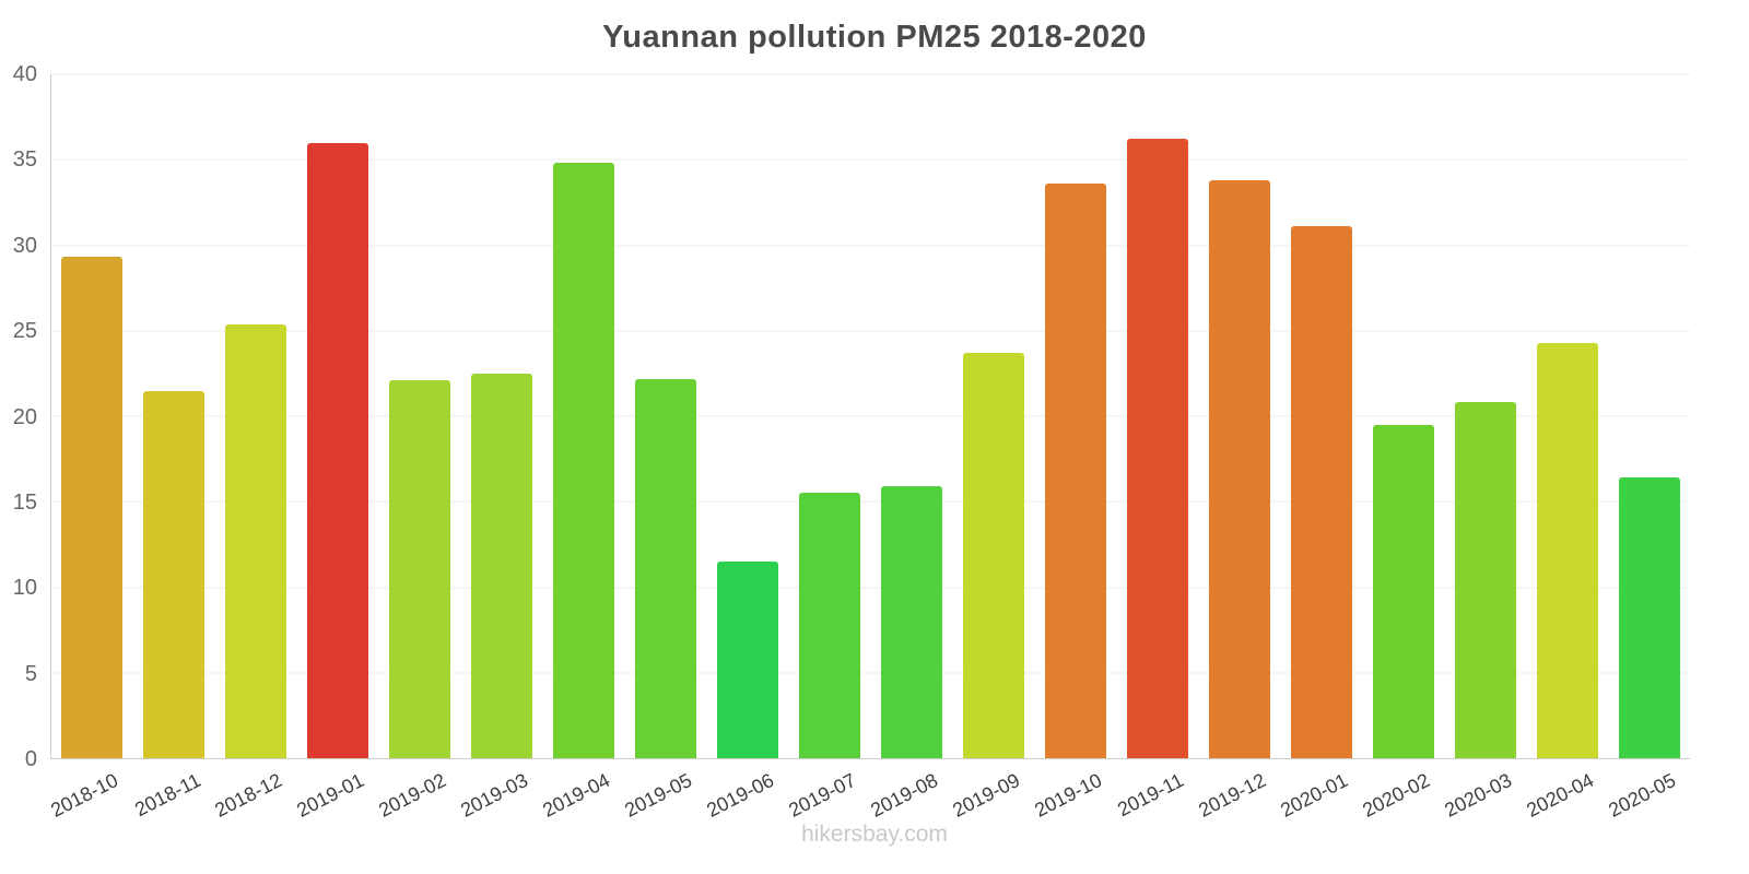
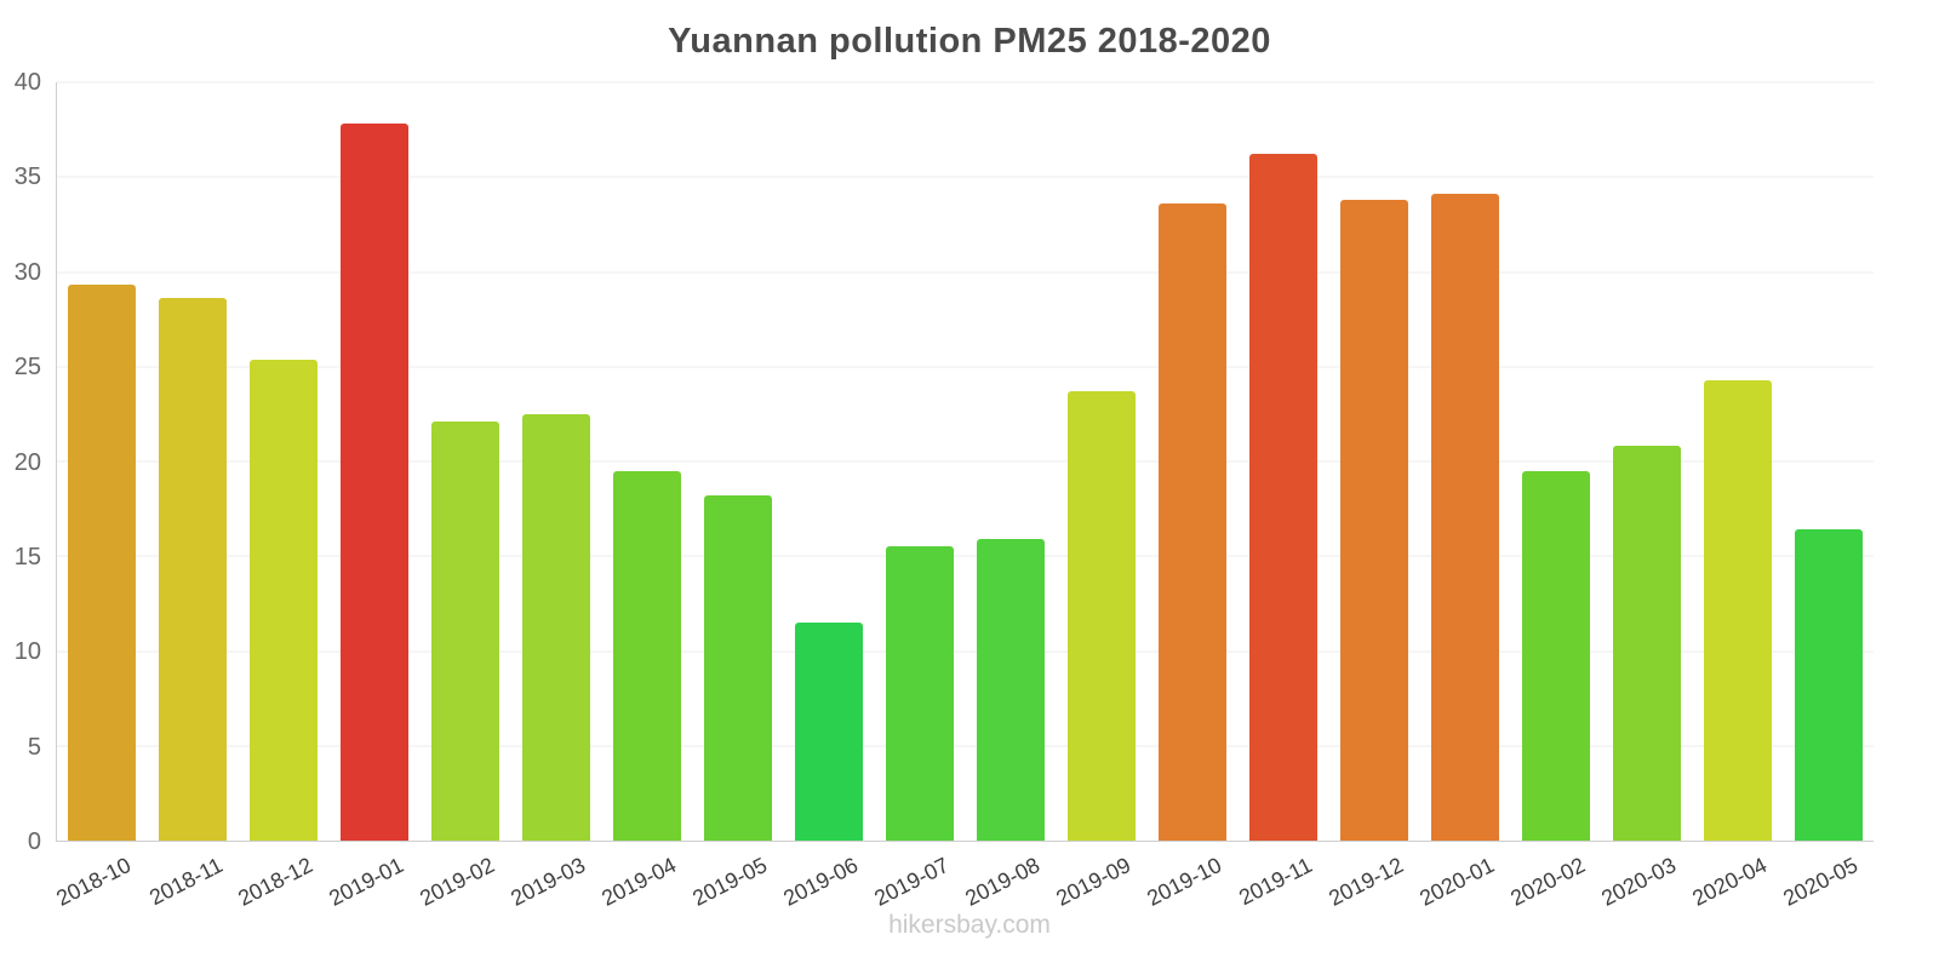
2018-11: 21.5 -> 28.6
2019-01: 36.0 -> 37.8
2019-04: 34.8 -> 19.5
2019-05: 22.2 -> 18.2
2020-01: 31.1 -> 34.1
